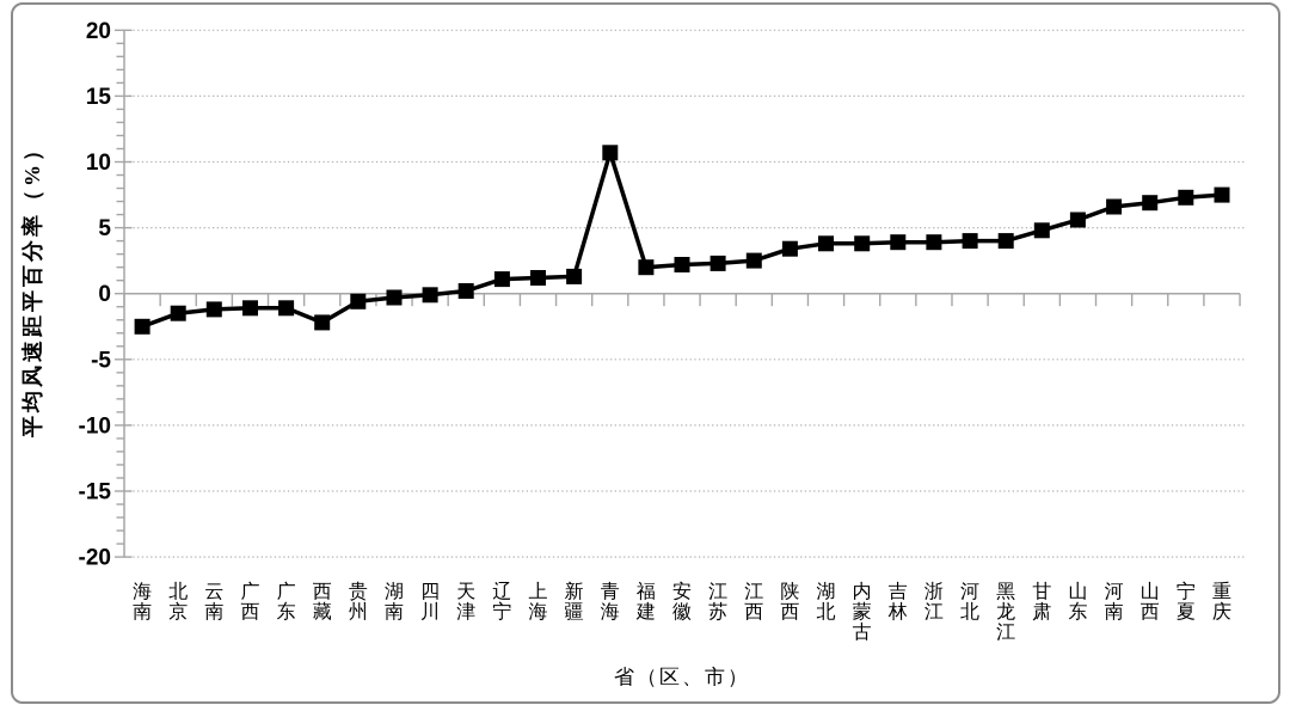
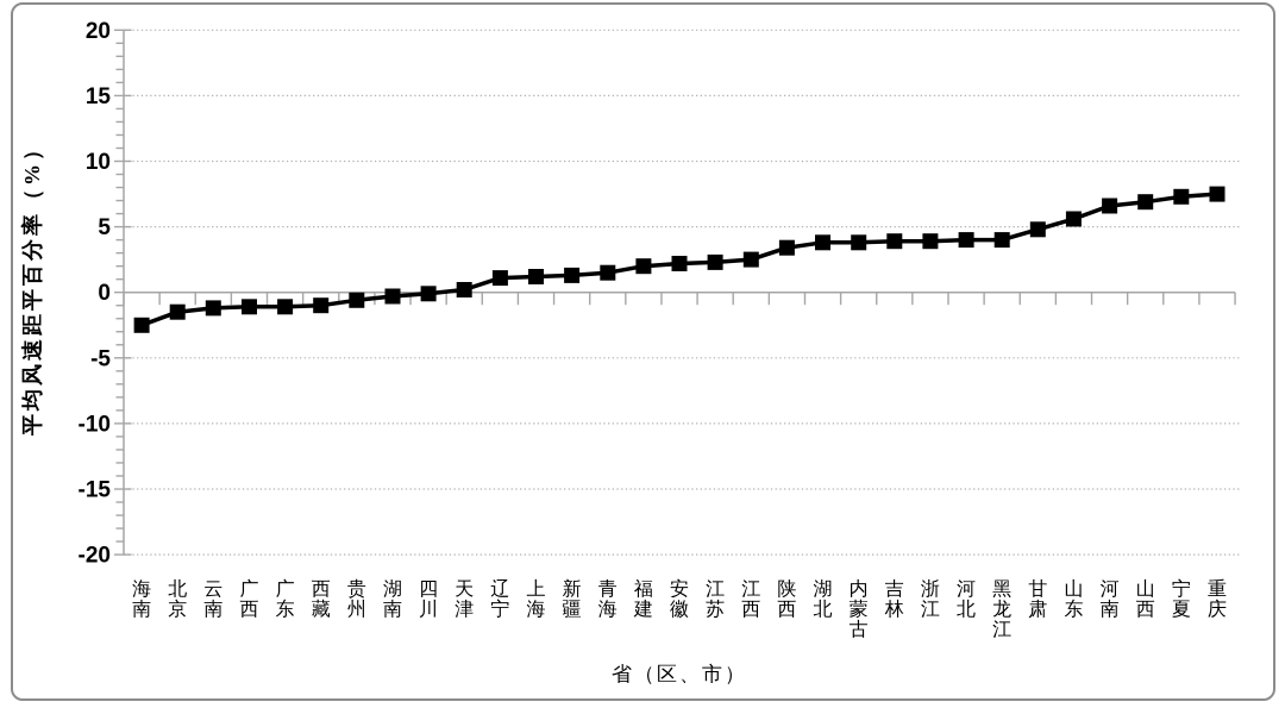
西藏: -2.2 -> -1.0
青海: 10.7 -> 1.5
